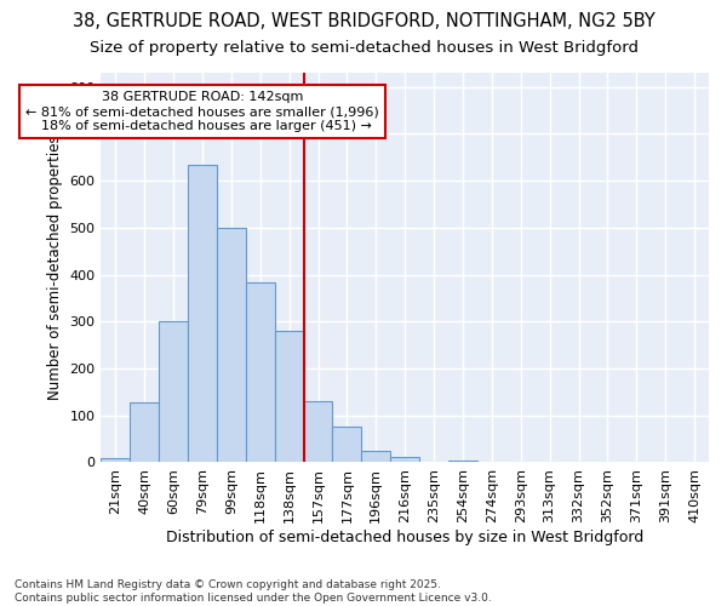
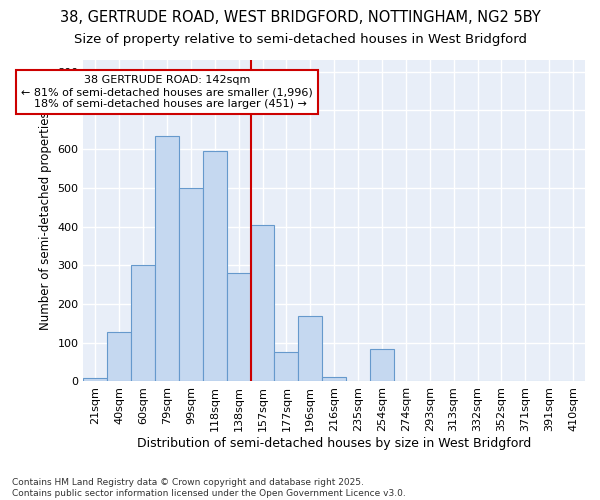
118sqm: 383 -> 595
157sqm: 130 -> 405
196sqm: 25 -> 170
254sqm: 5 -> 85
